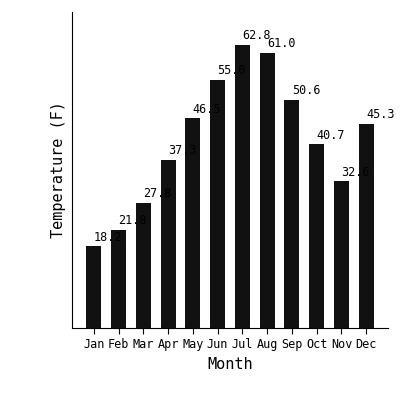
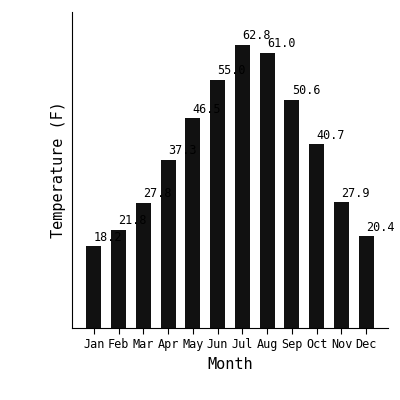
Nov: 32.6 -> 27.9
Dec: 45.3 -> 20.4
